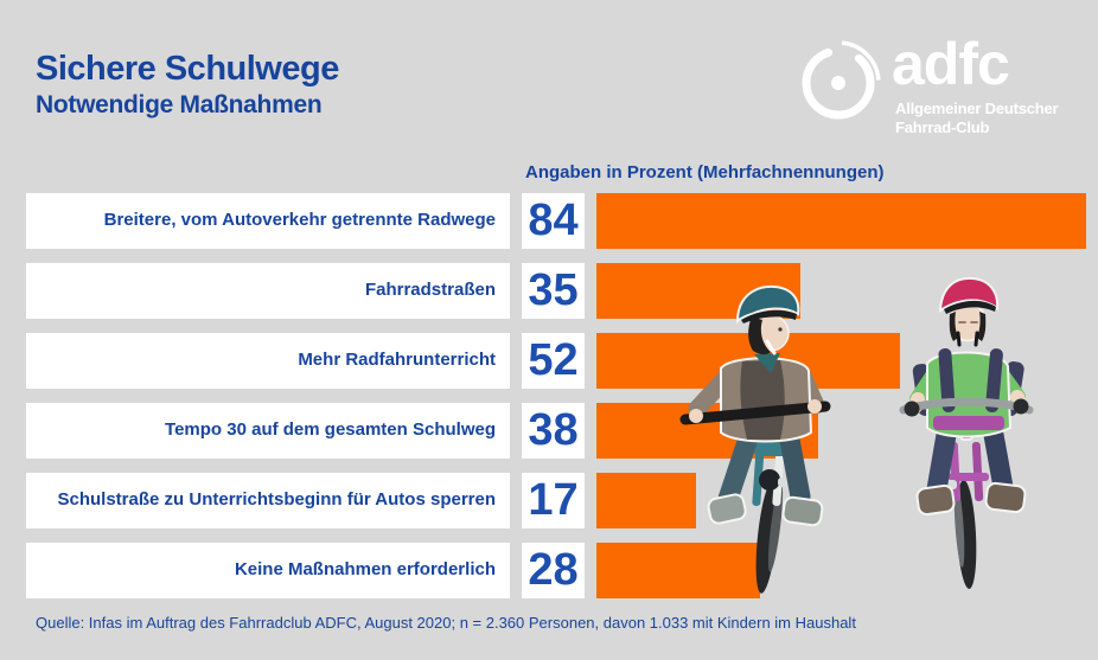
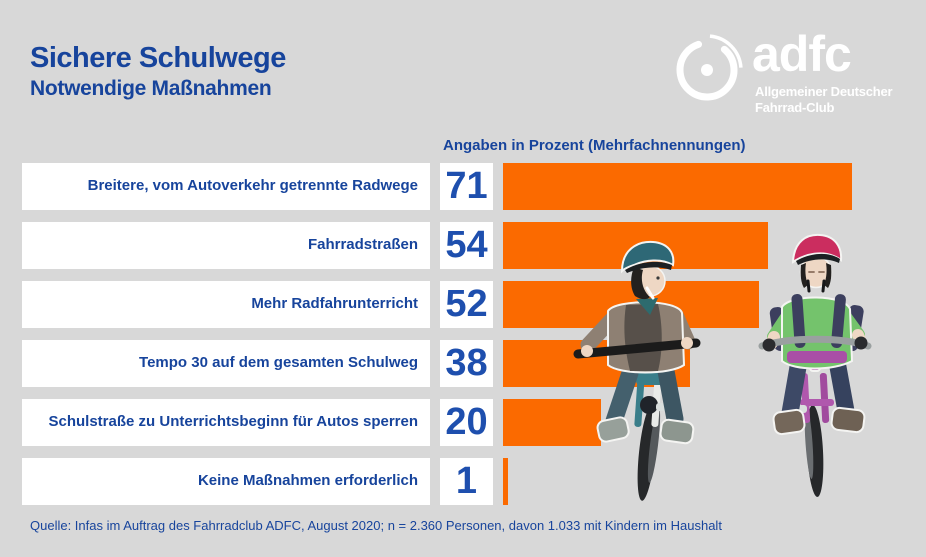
Breitere, vom Autoverkehr getrennte Radwege: 84 -> 71
Fahrradstraßen: 35 -> 54
Schulstraße zu Unterrichtsbeginn für Autos sperren: 17 -> 20
Keine Maßnahmen erforderlich: 28 -> 1
